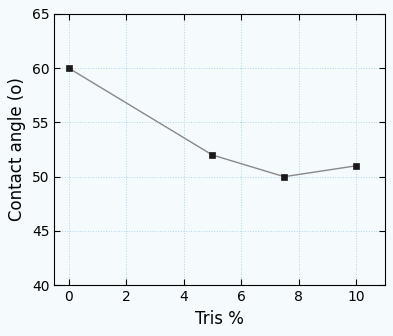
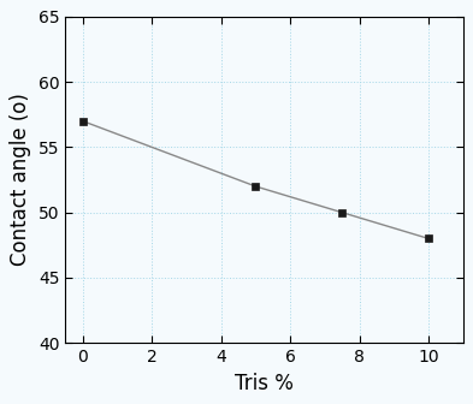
0: 60 -> 57
10: 51 -> 48
